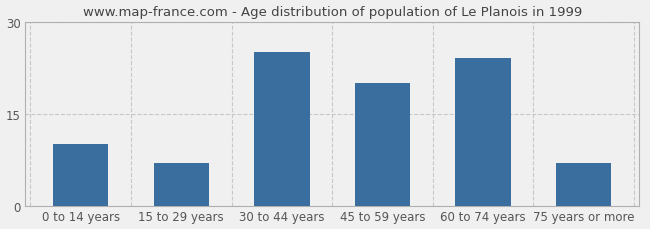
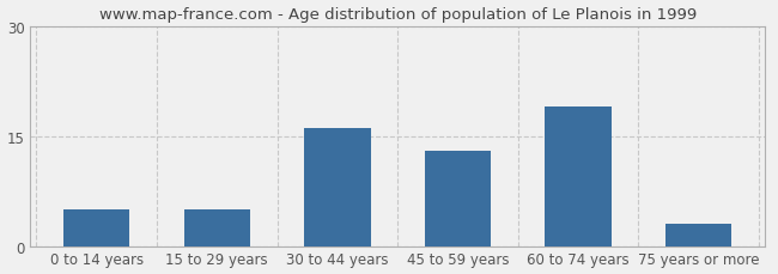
0 to 14 years: 10 -> 5
15 to 29 years: 7 -> 5
30 to 44 years: 25 -> 16
45 to 59 years: 20 -> 13
60 to 74 years: 24 -> 19
75 years or more: 7 -> 3
